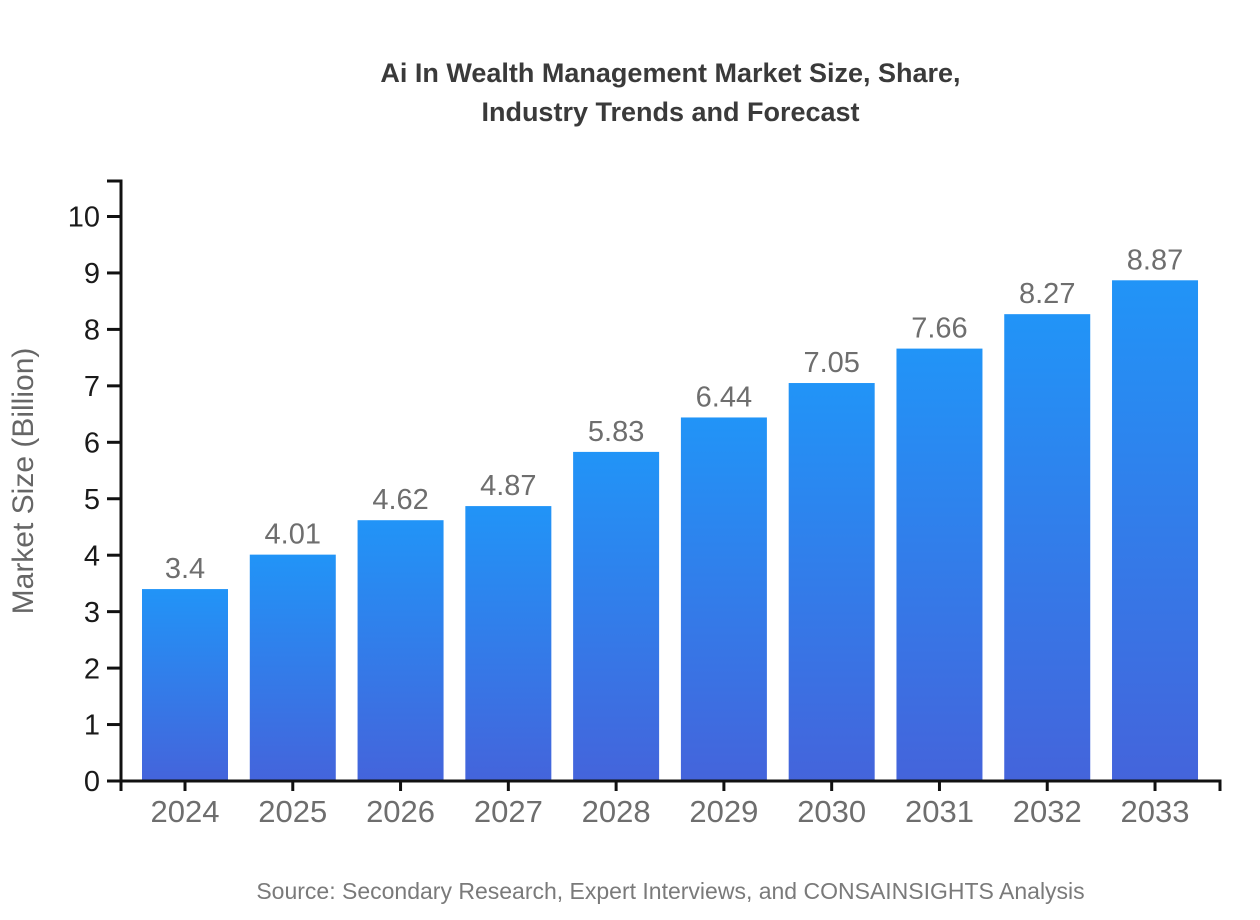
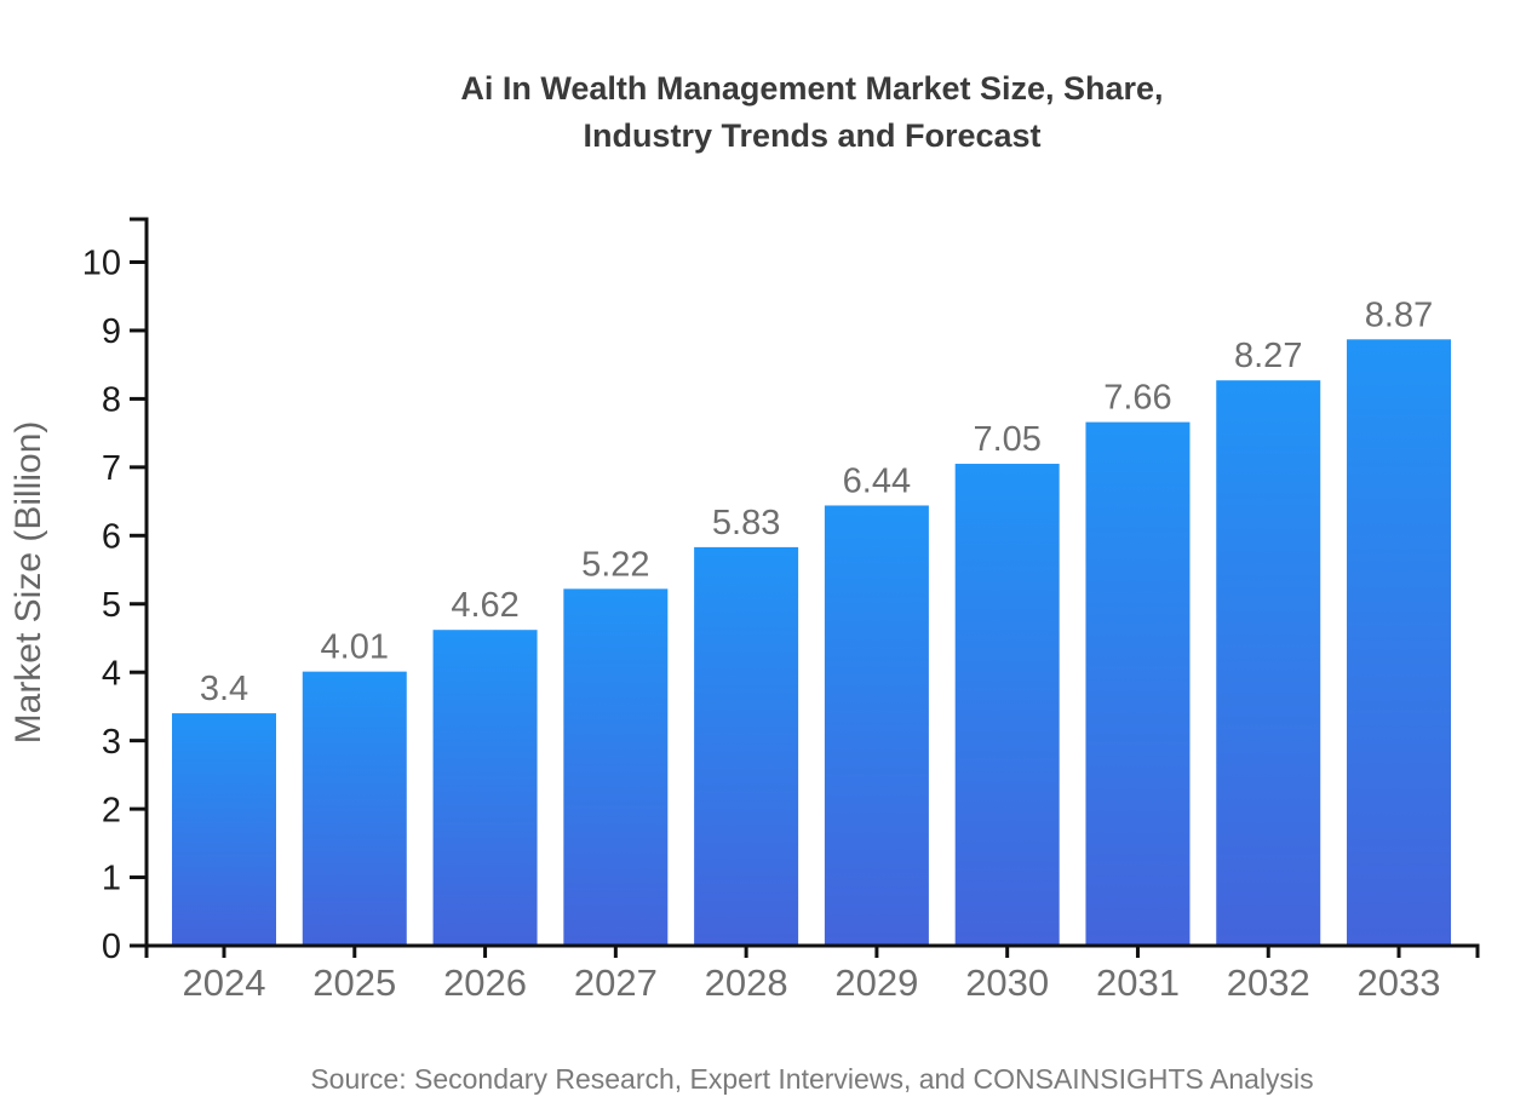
2027: 4.87 -> 5.22
